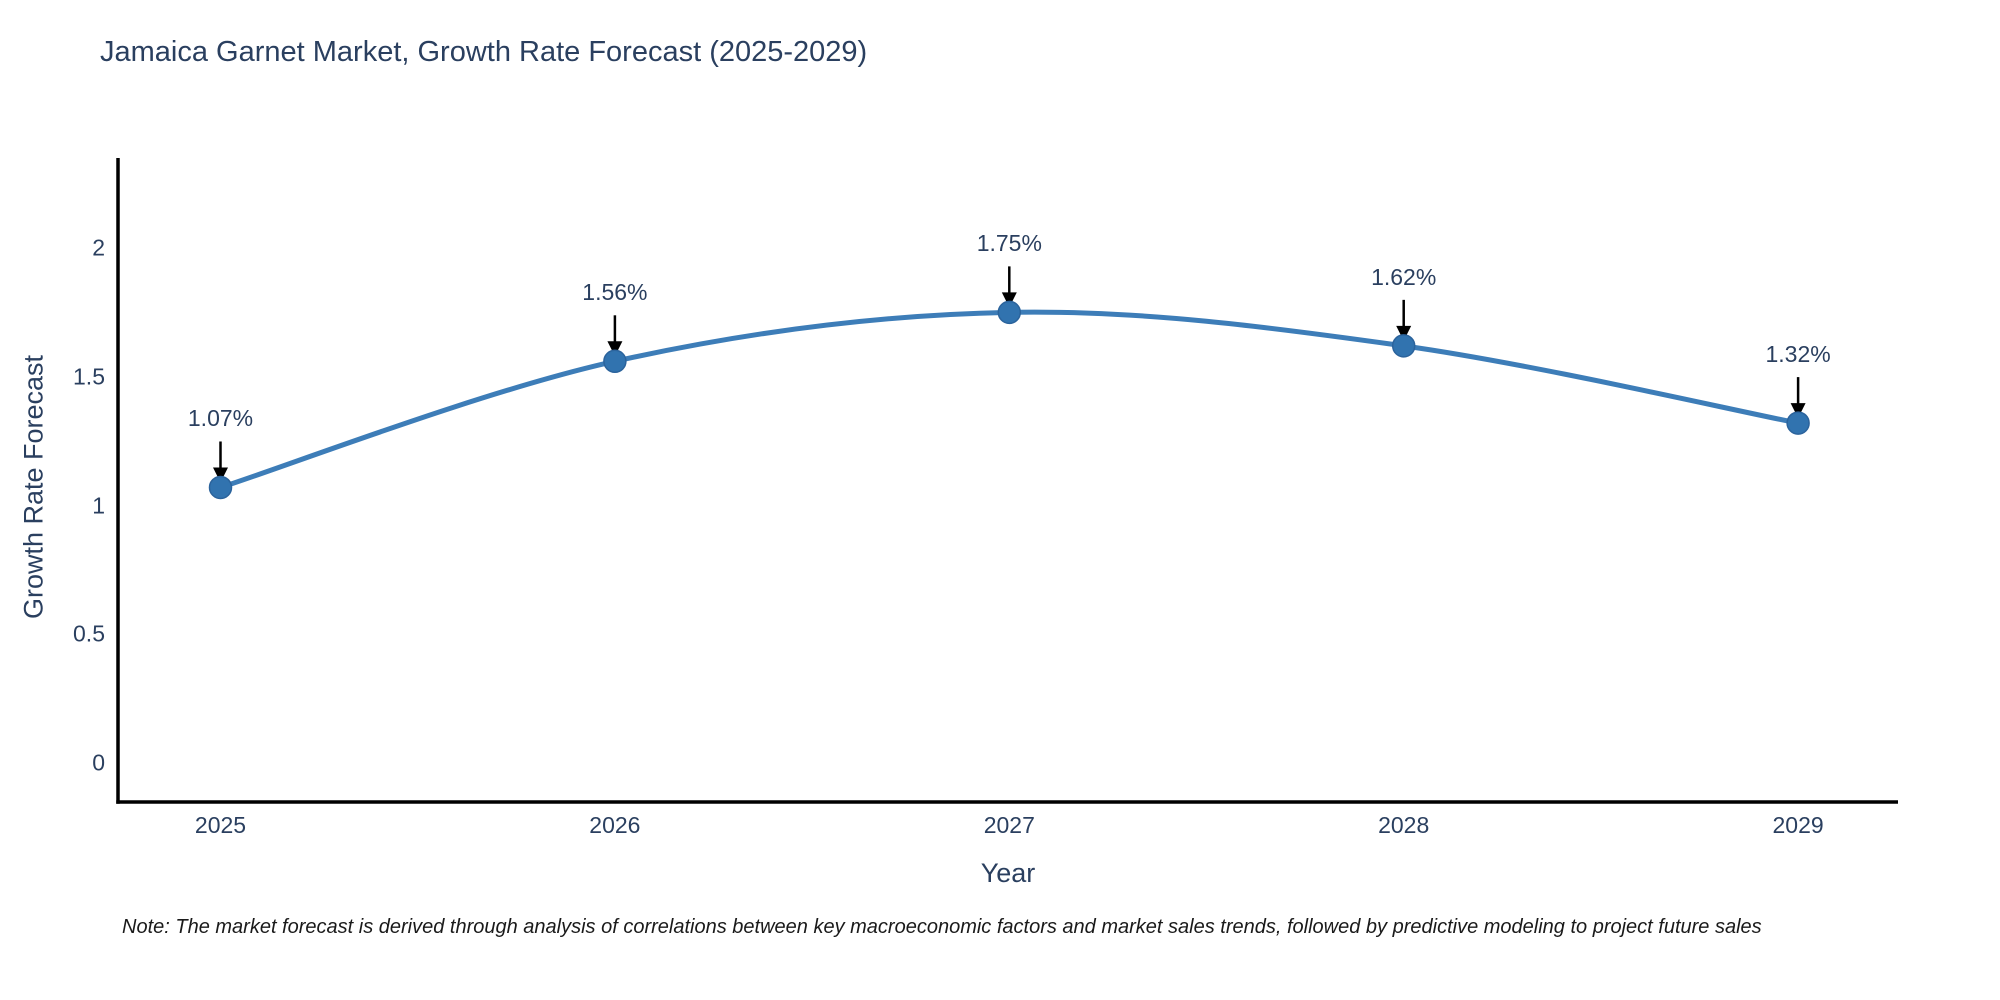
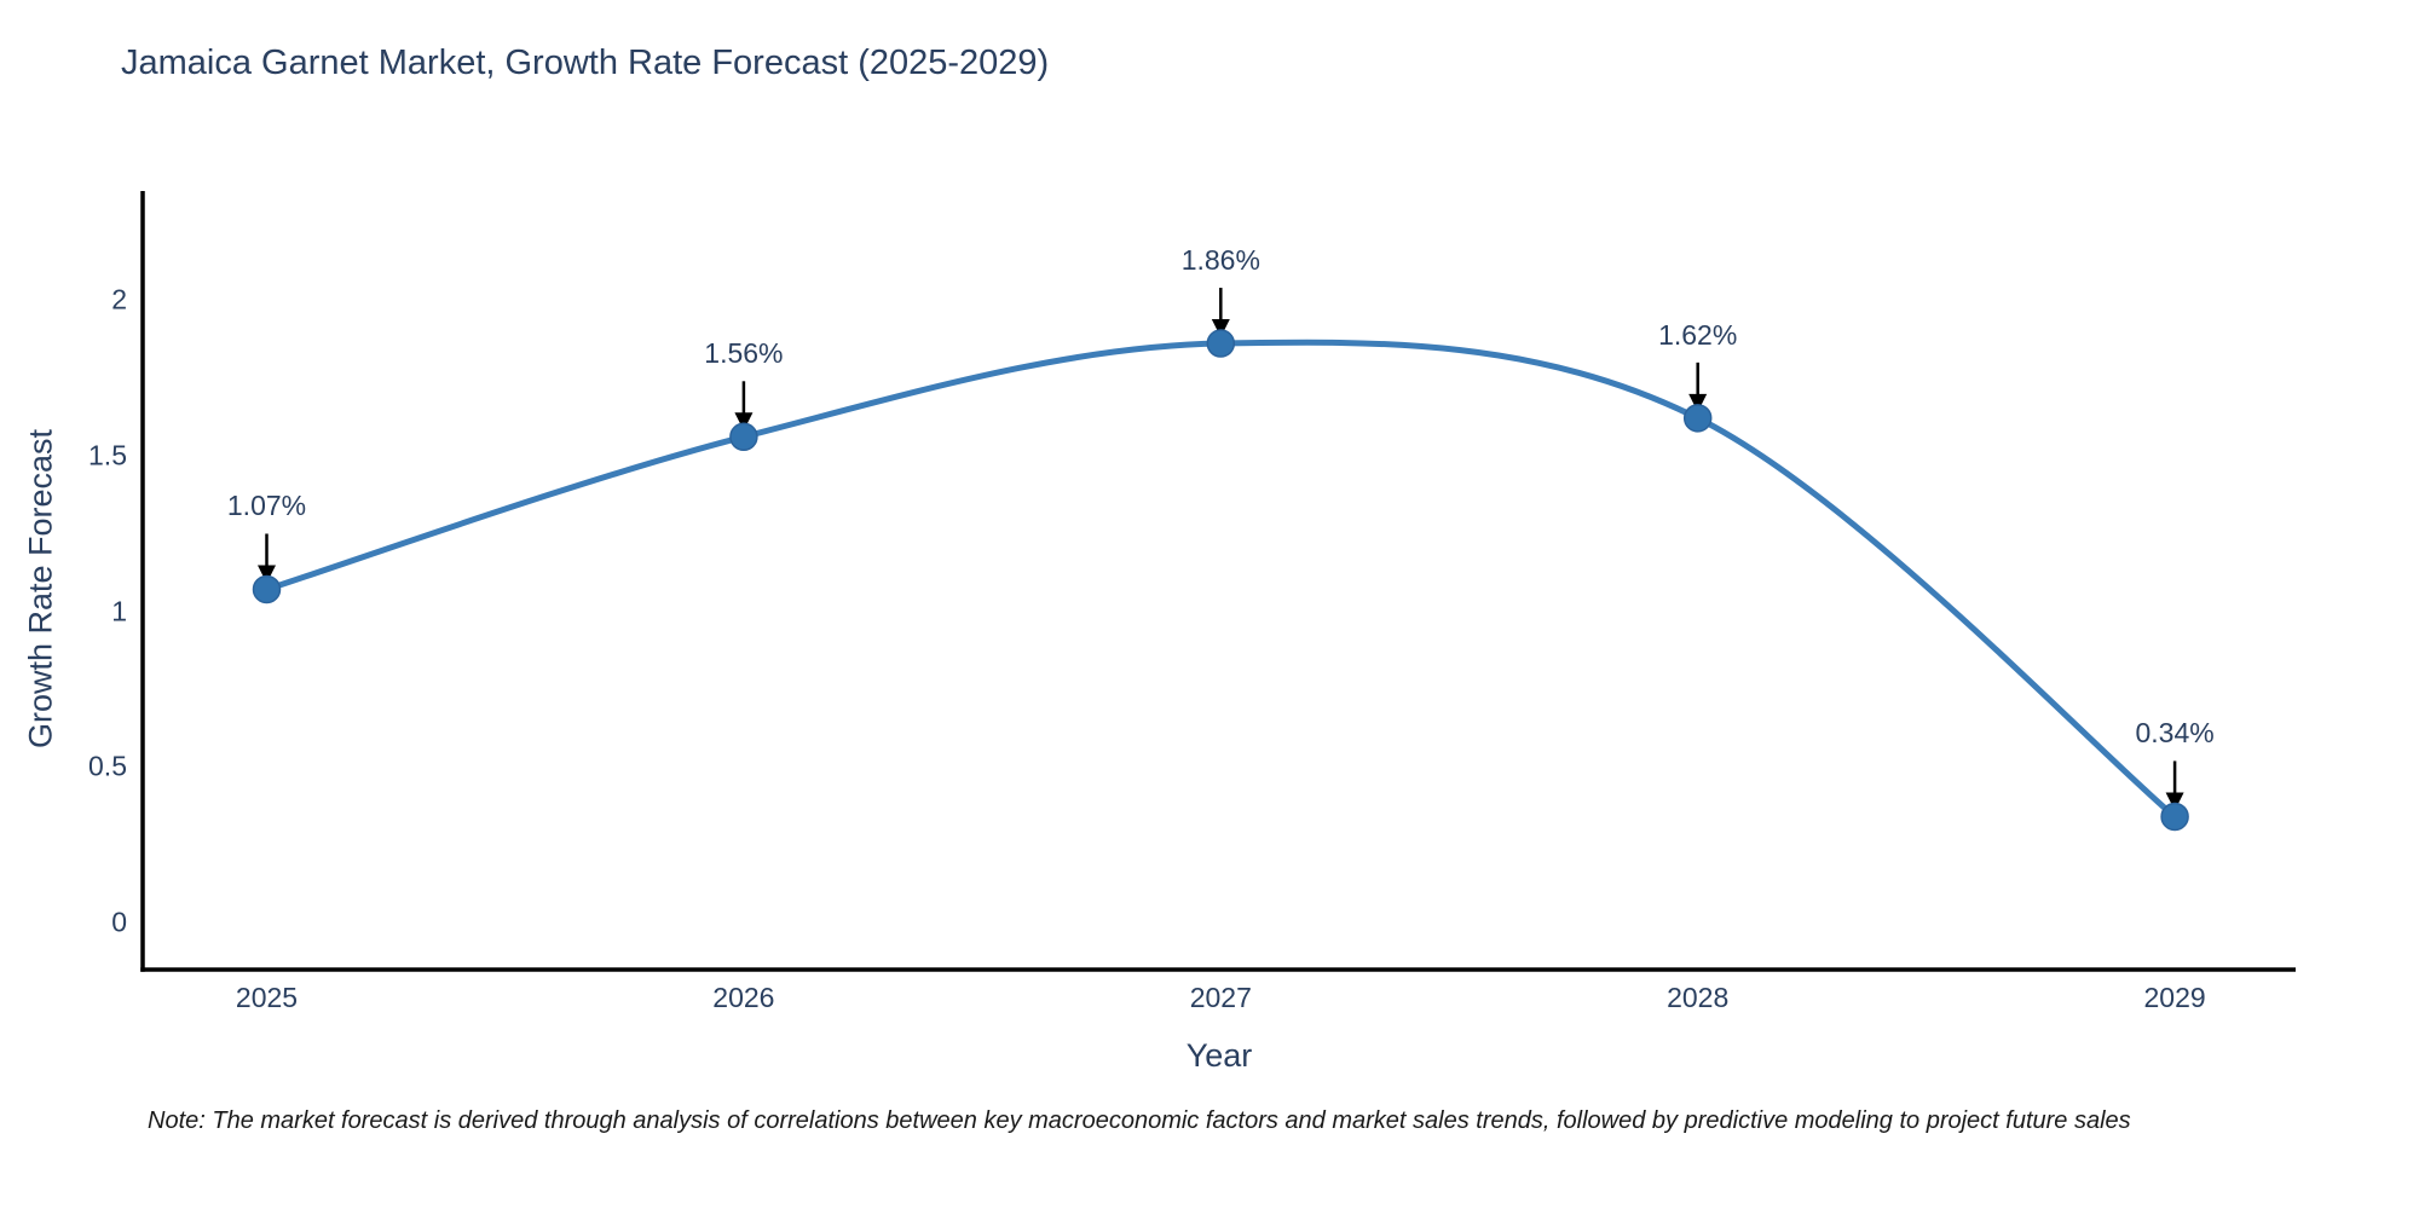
2027: 1.75% -> 1.86%
2029: 1.32% -> 0.34%
